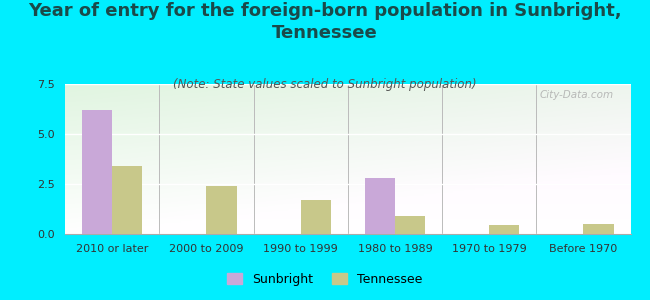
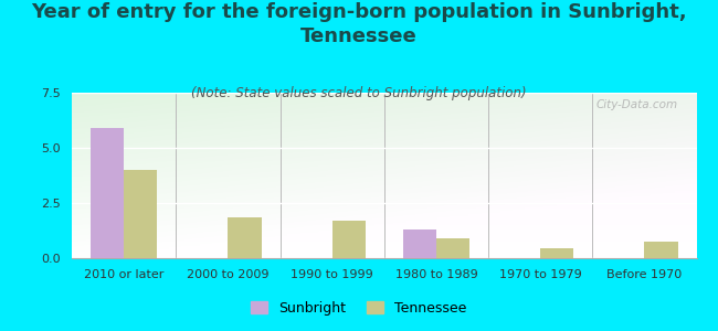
Sunbright/2010 or later: 6.2 -> 5.9
Tennessee/2010 or later: 3.40 -> 4.00
Tennessee/2000 to 2009: 2.40 -> 1.85
Sunbright/1980 to 1989: 2.8 -> 1.3
Tennessee/Before 1970: 0.50 -> 0.75
